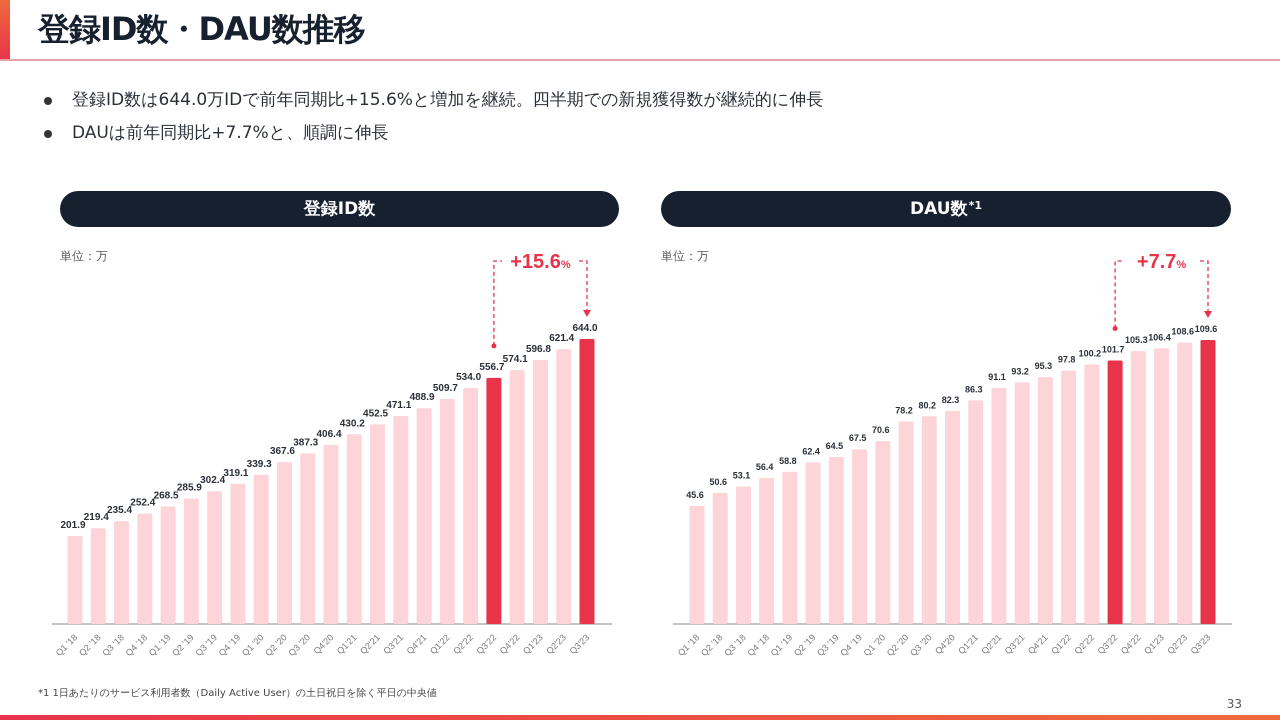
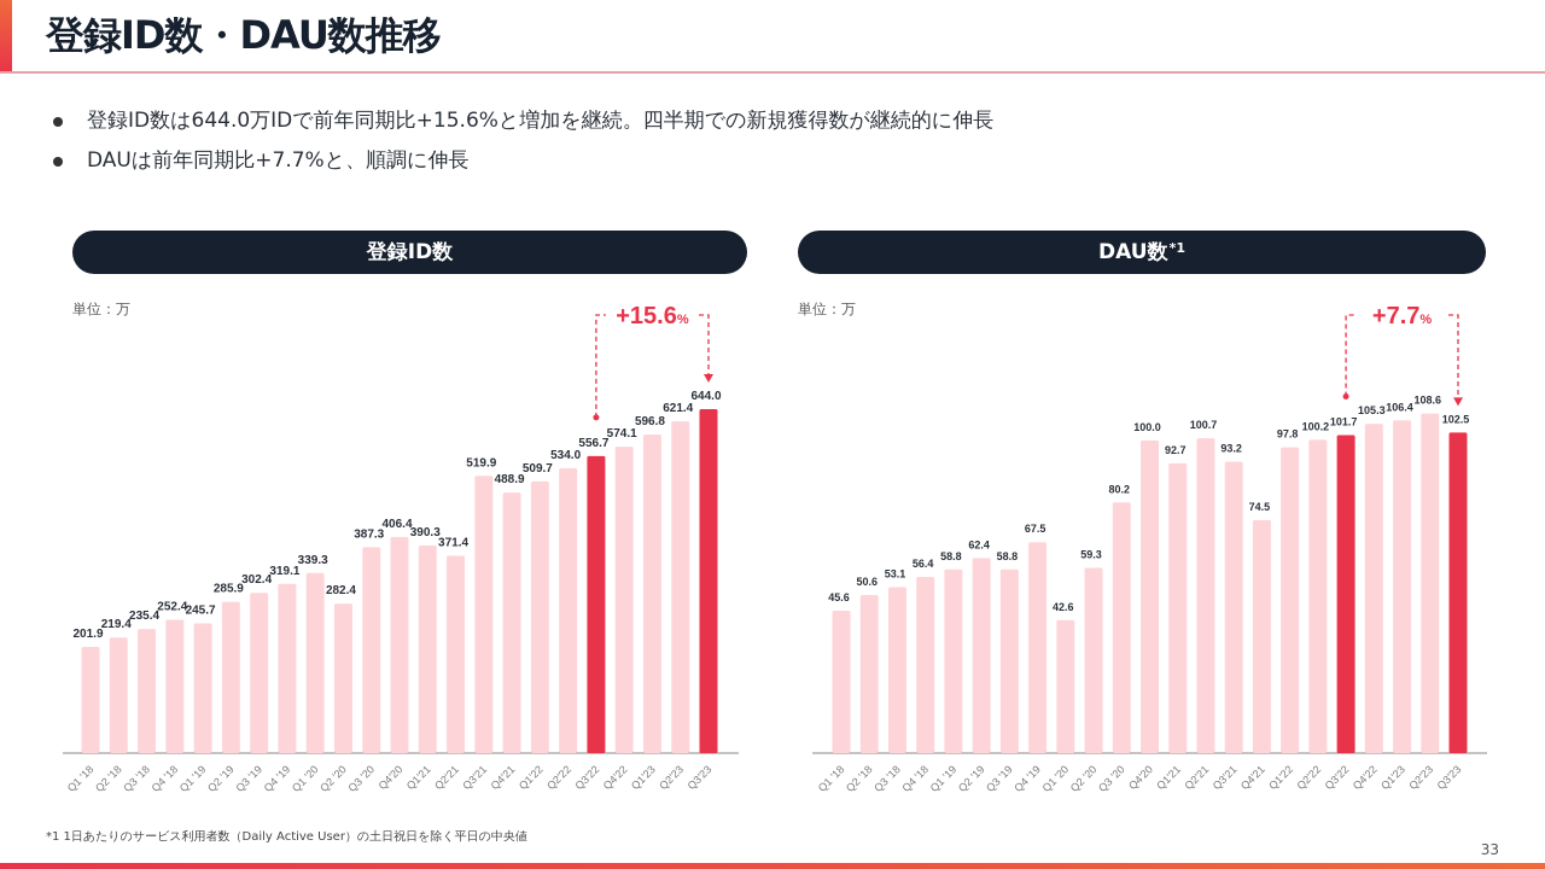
登録ID数/Q1 '19: 268.5 -> 245.7
登録ID数/Q2 '20: 367.6 -> 282.4
登録ID数/Q1'21: 430.2 -> 390.3
登録ID数/Q2'21: 452.5 -> 371.4
登録ID数/Q3'21: 471.1 -> 519.9
DAU数/Q3 '19: 64.5 -> 58.8
DAU数/Q1 '20: 70.6 -> 42.6
DAU数/Q2 '20: 78.2 -> 59.3
DAU数/Q4'20: 82.3 -> 100.0
DAU数/Q1'21: 86.3 -> 92.7
DAU数/Q2'21: 91.1 -> 100.7
DAU数/Q4'21: 95.3 -> 74.5
DAU数/Q3'23: 109.6 -> 102.5
